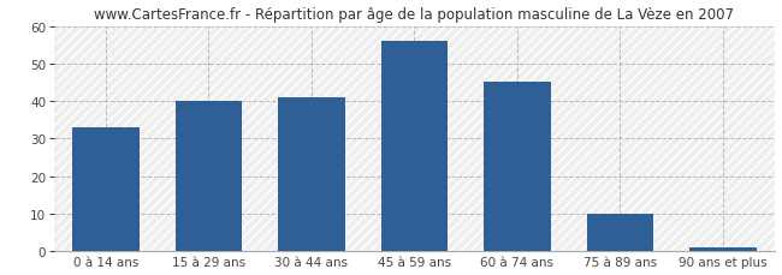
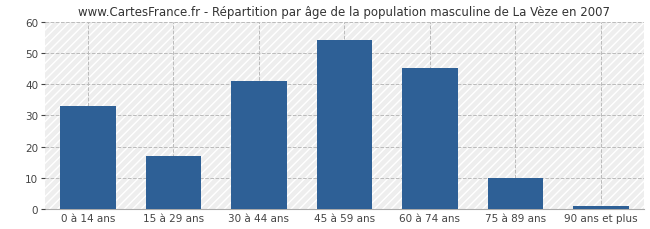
15 à 29 ans: 40 -> 17
45 à 59 ans: 56 -> 54
